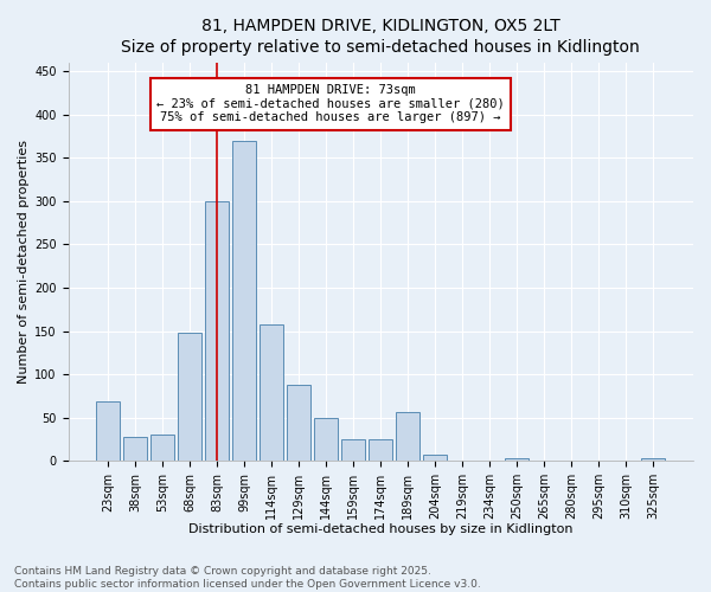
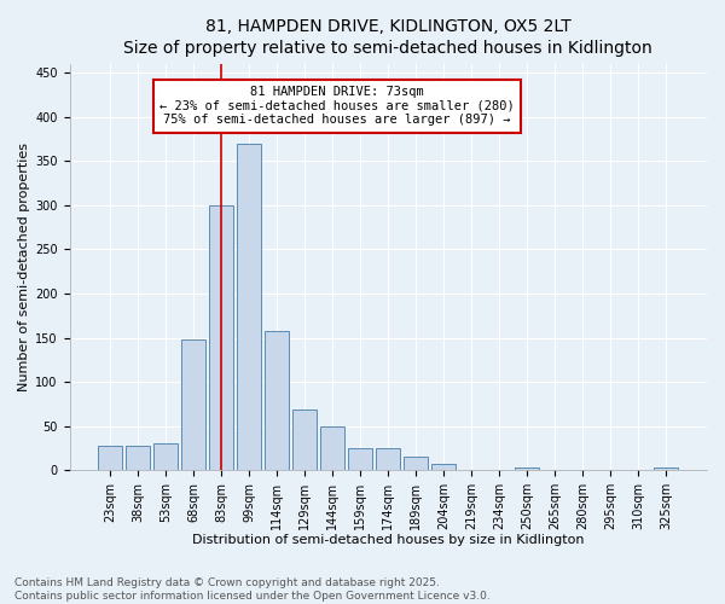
23sqm: 68 -> 27
129sqm: 88 -> 68
189sqm: 56 -> 16
